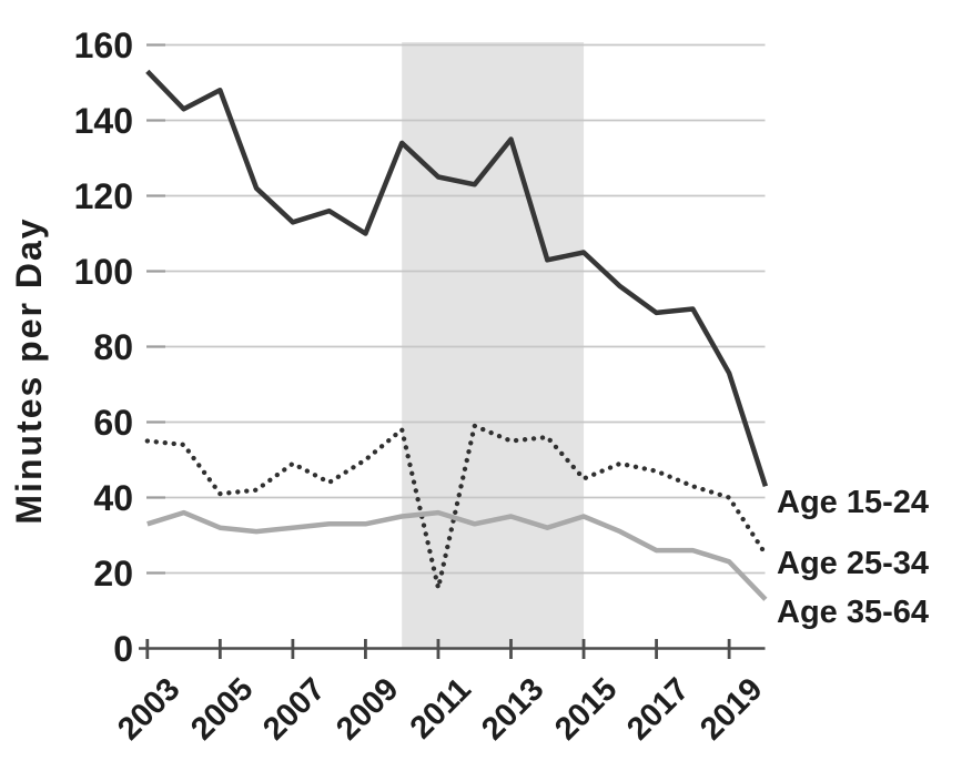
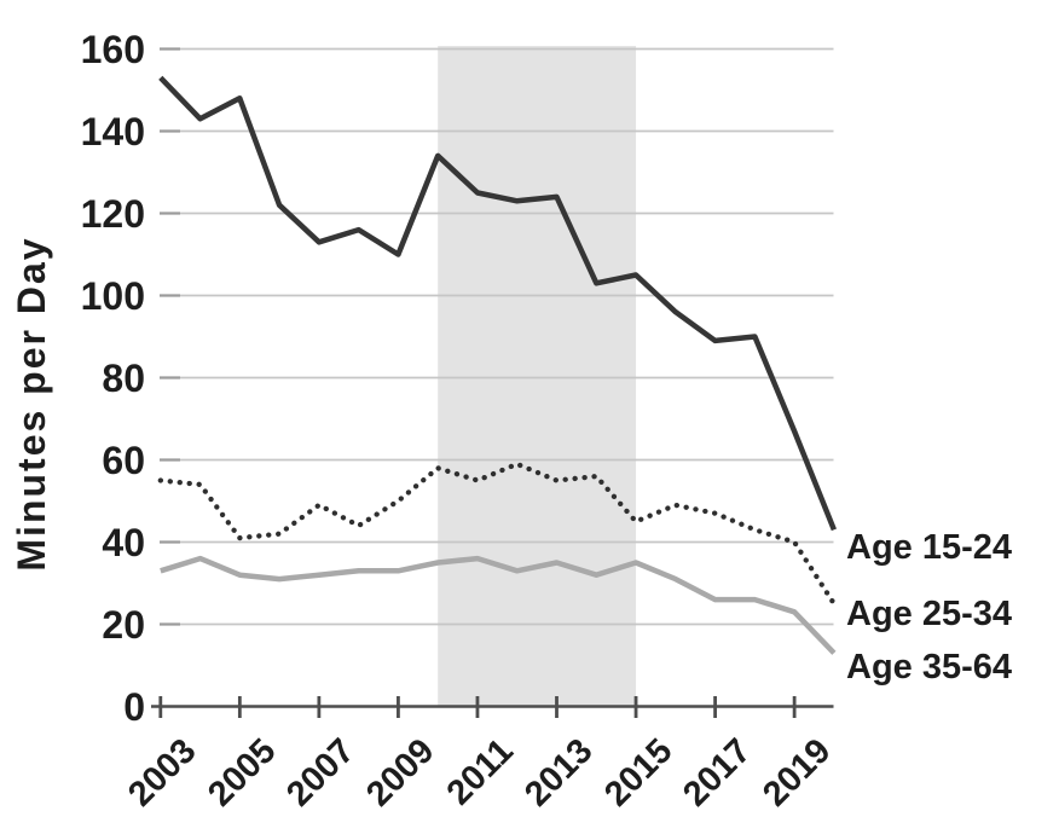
Age 25-34/2011: 16 -> 55
Age 15-24/2013: 135 -> 124
Age 15-24/2019: 73 -> 67
